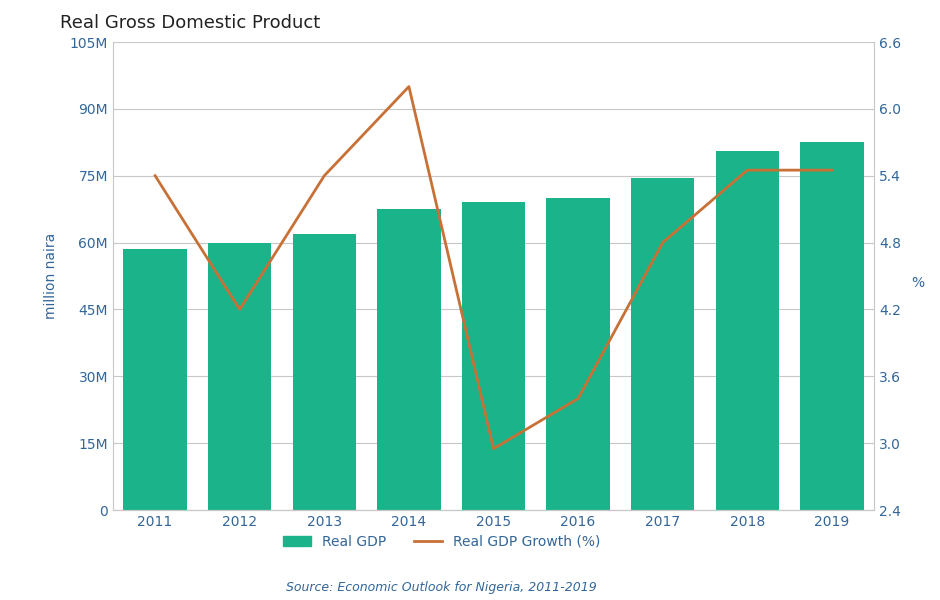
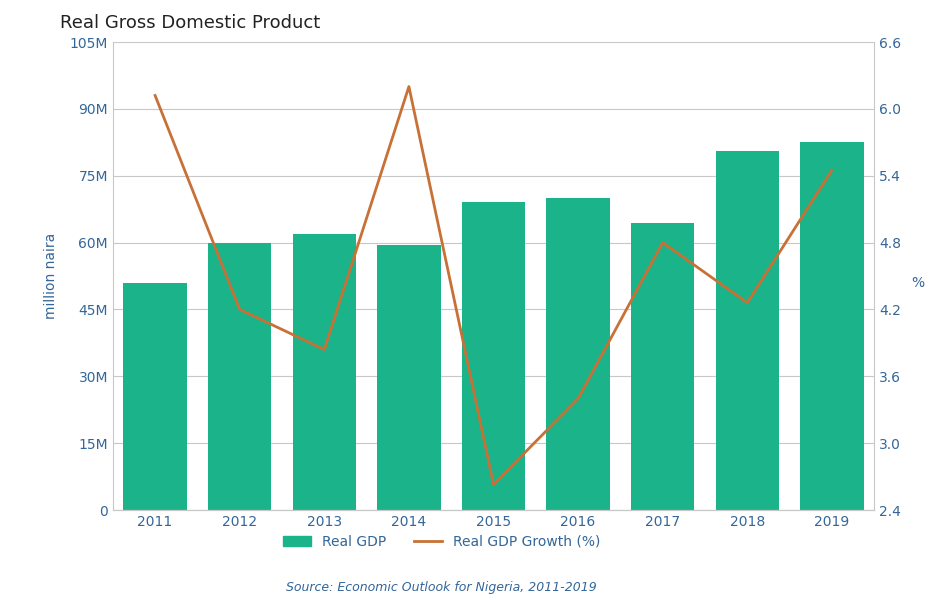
Real GDP/2011: 58.5M -> 51.0M
Real GDP Growth (%)/2011: 5.40 -> 6.12
Real GDP Growth (%)/2013: 5.40 -> 3.84
Real GDP/2014: 67.5M -> 59.5M
Real GDP Growth (%)/2015: 2.95 -> 2.63
Real GDP/2017: 74.5M -> 64.5M
Real GDP Growth (%)/2018: 5.45 -> 4.26
